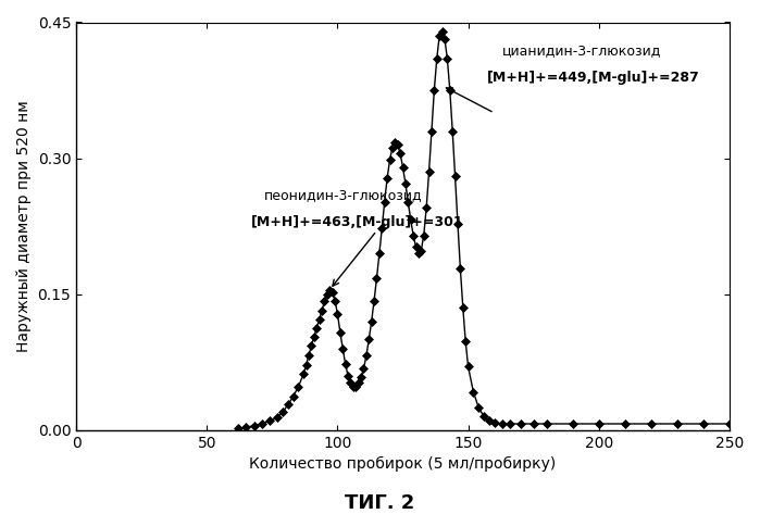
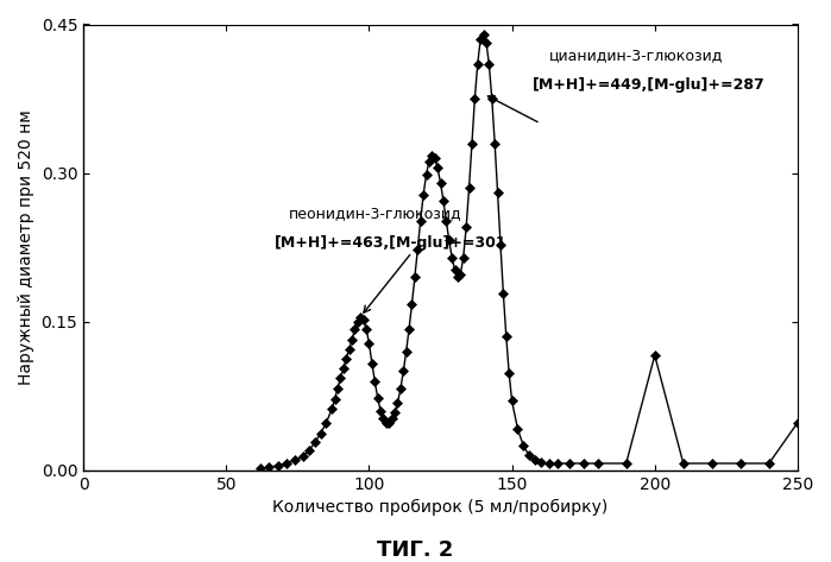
200: 0.007 -> 0.116
250: 0.007 -> 0.048
